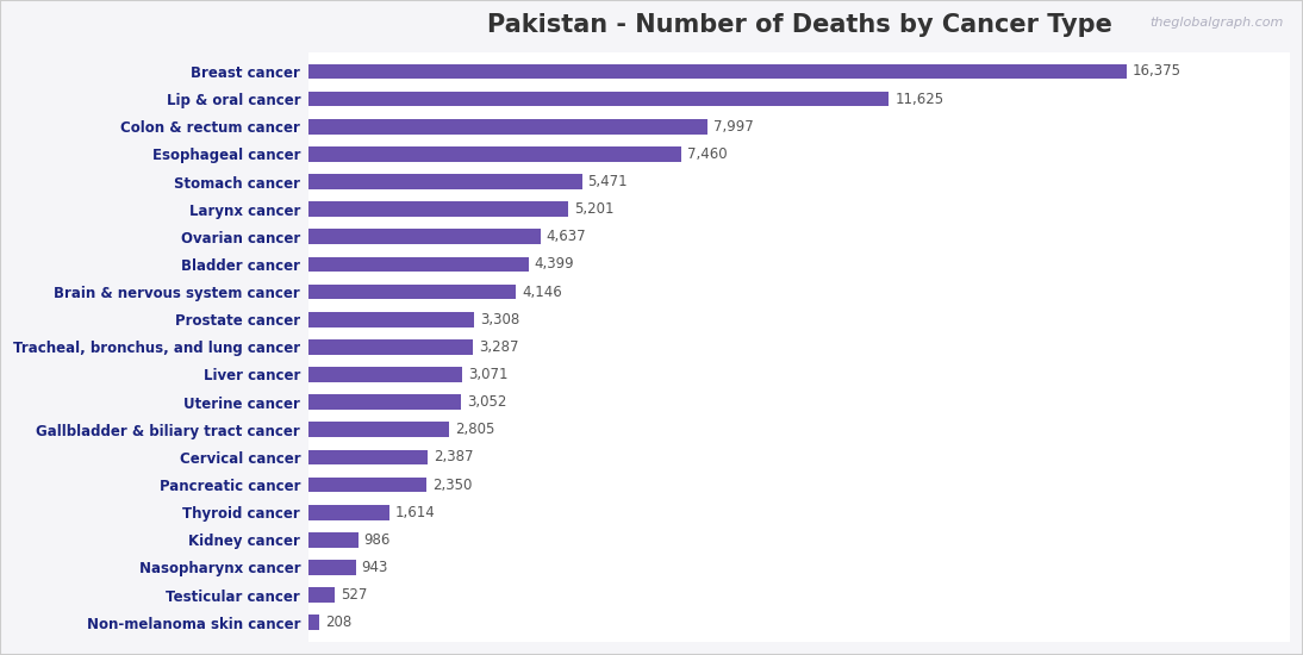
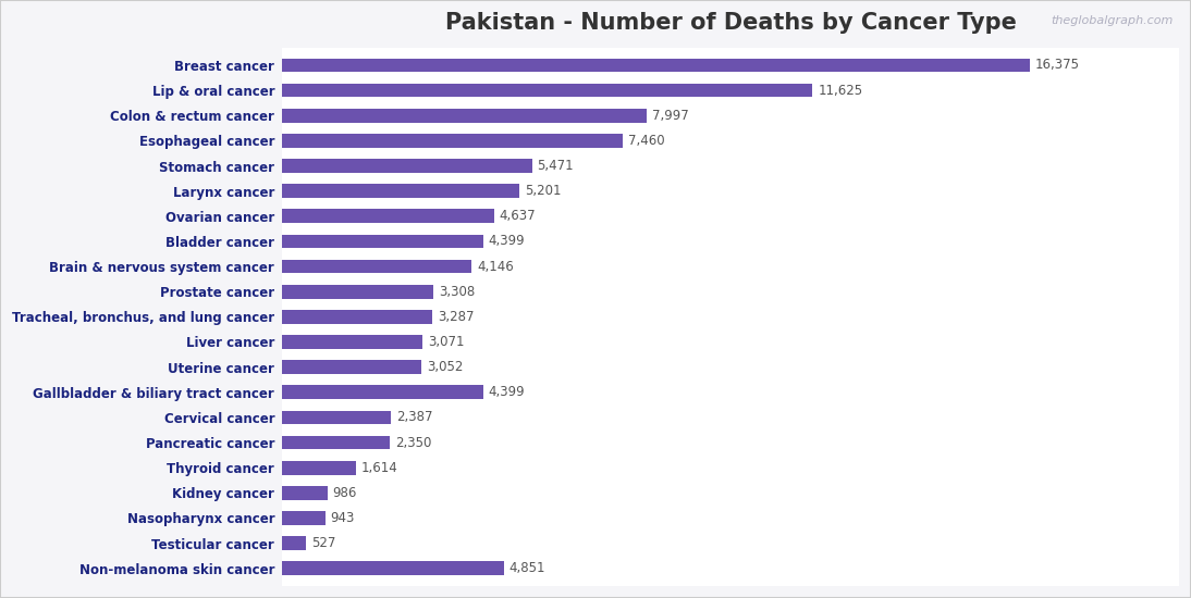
Gallbladder & biliary tract cancer: 2,805 -> 4,399
Non-melanoma skin cancer: 208 -> 4,851
